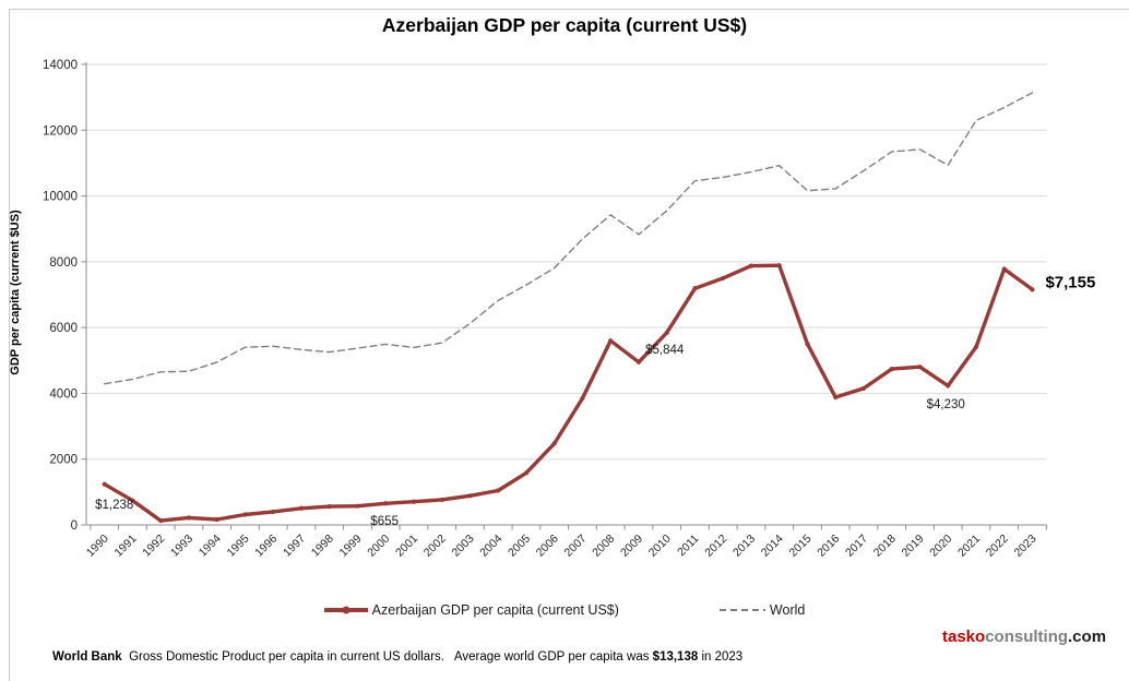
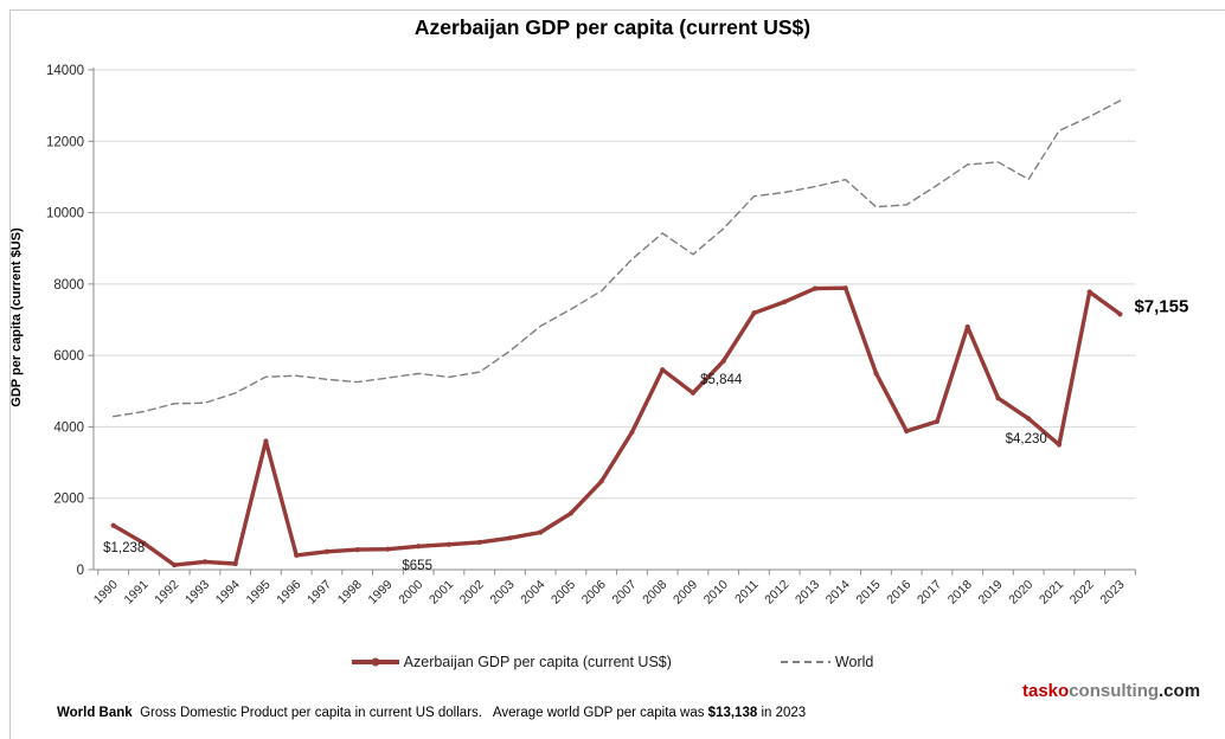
Azerbaijan GDP per capita (current US$)/1995: 300 -> 3600
Azerbaijan GDP per capita (current US$)/2018: 4700 -> 6800
Azerbaijan GDP per capita (current US$)/2021: 5400 -> 3500
